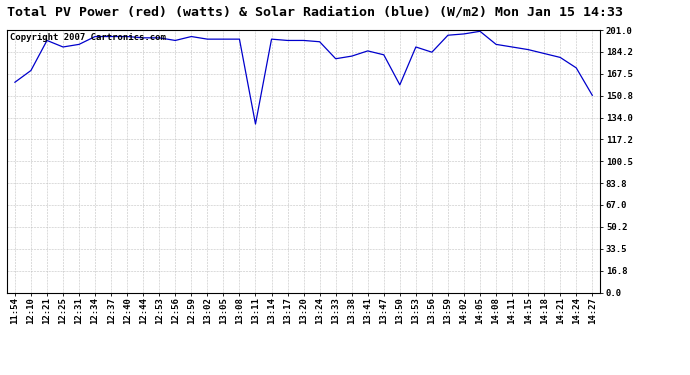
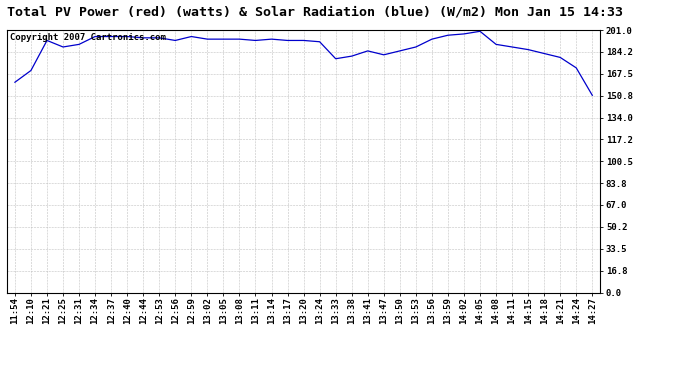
13:11: 129 -> 193
13:50: 159 -> 185
13:56: 184 -> 194
